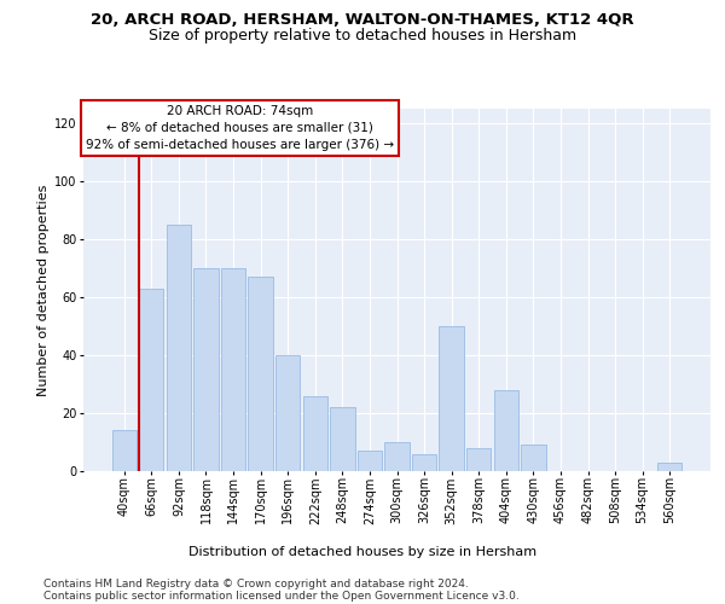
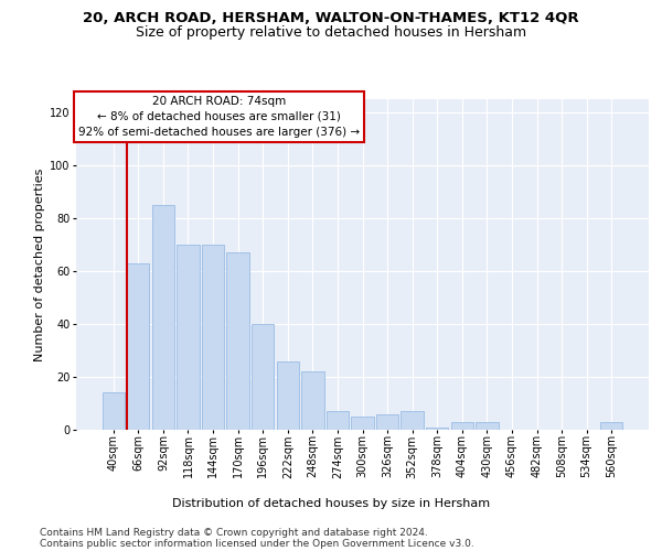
300sqm: 10 -> 5
352sqm: 50 -> 7
378sqm: 8 -> 1
404sqm: 28 -> 3
430sqm: 9 -> 3
